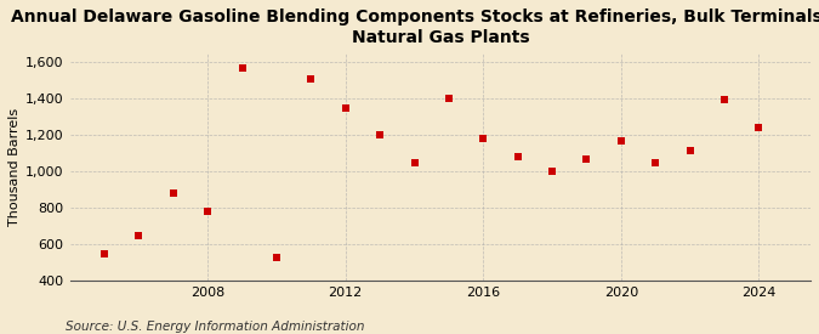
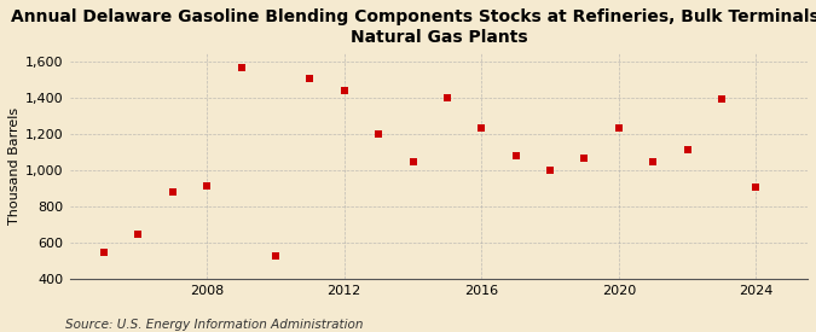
2008: 780 -> 910
2012: 1,350 -> 1,440
2016: 1,180 -> 1,230
2020: 1,170 -> 1,230
2024: 1,240 -> 900
